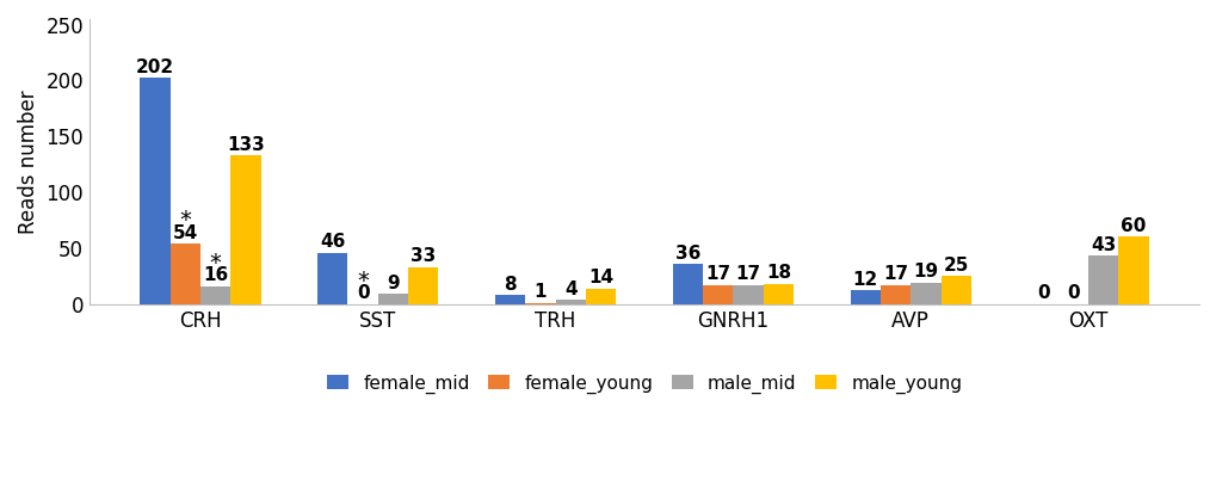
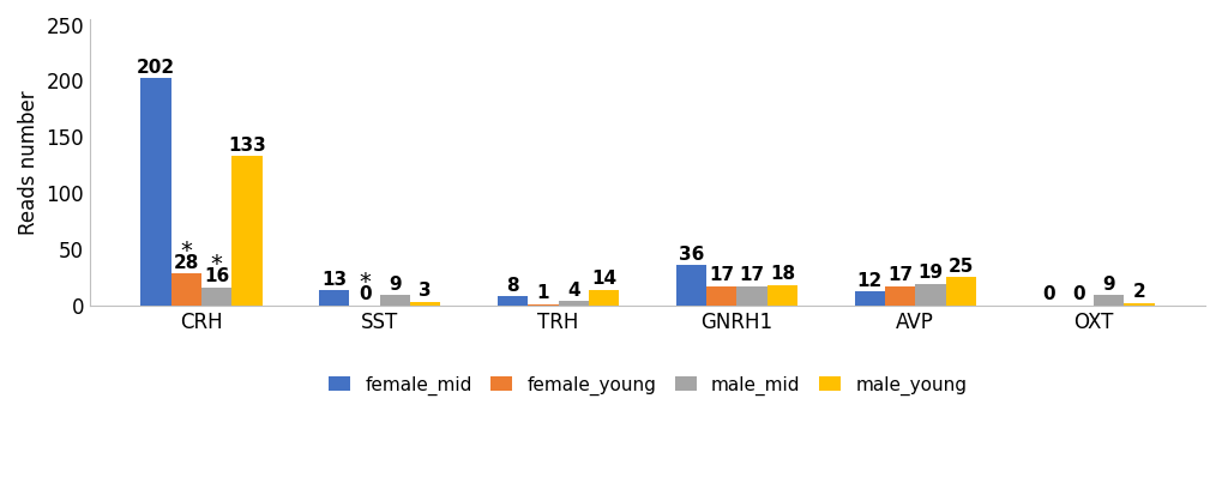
female_young/CRH: 54 -> 28
female_mid/SST: 46 -> 13
male_young/SST: 33 -> 3
male_mid/OXT: 43 -> 9
male_young/OXT: 60 -> 2
